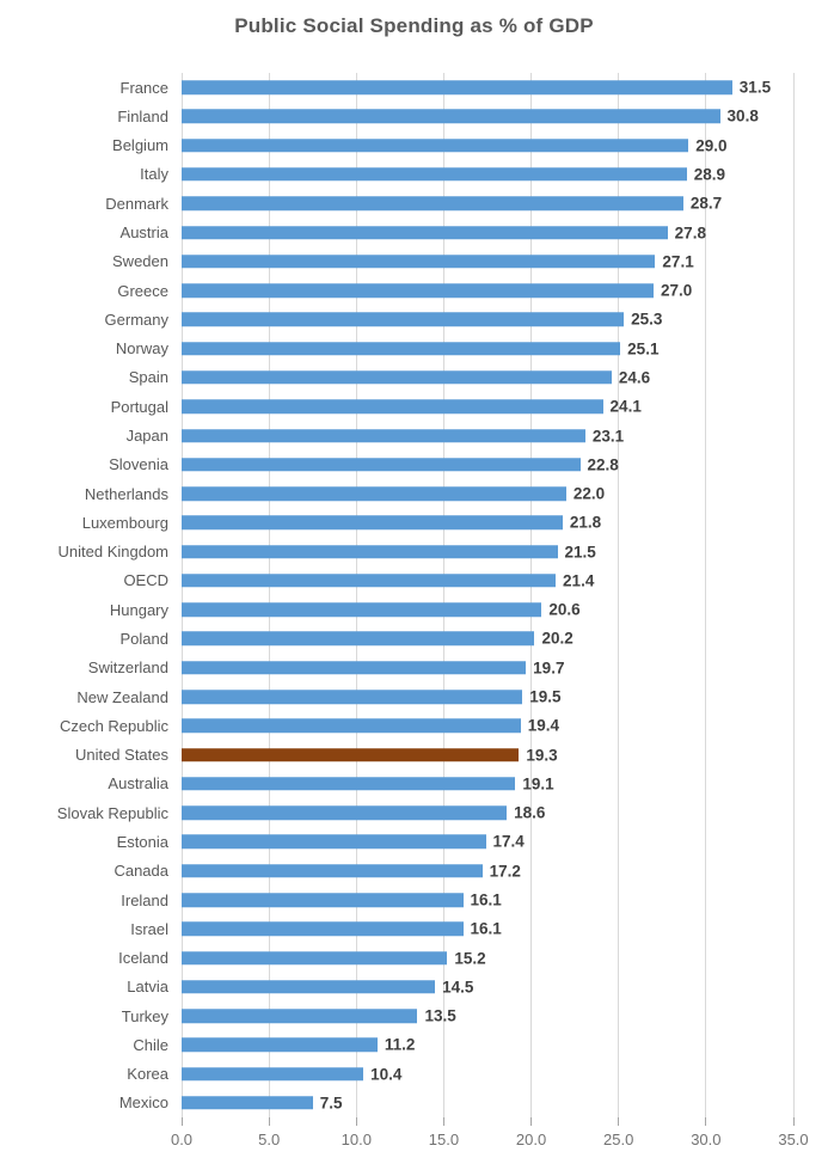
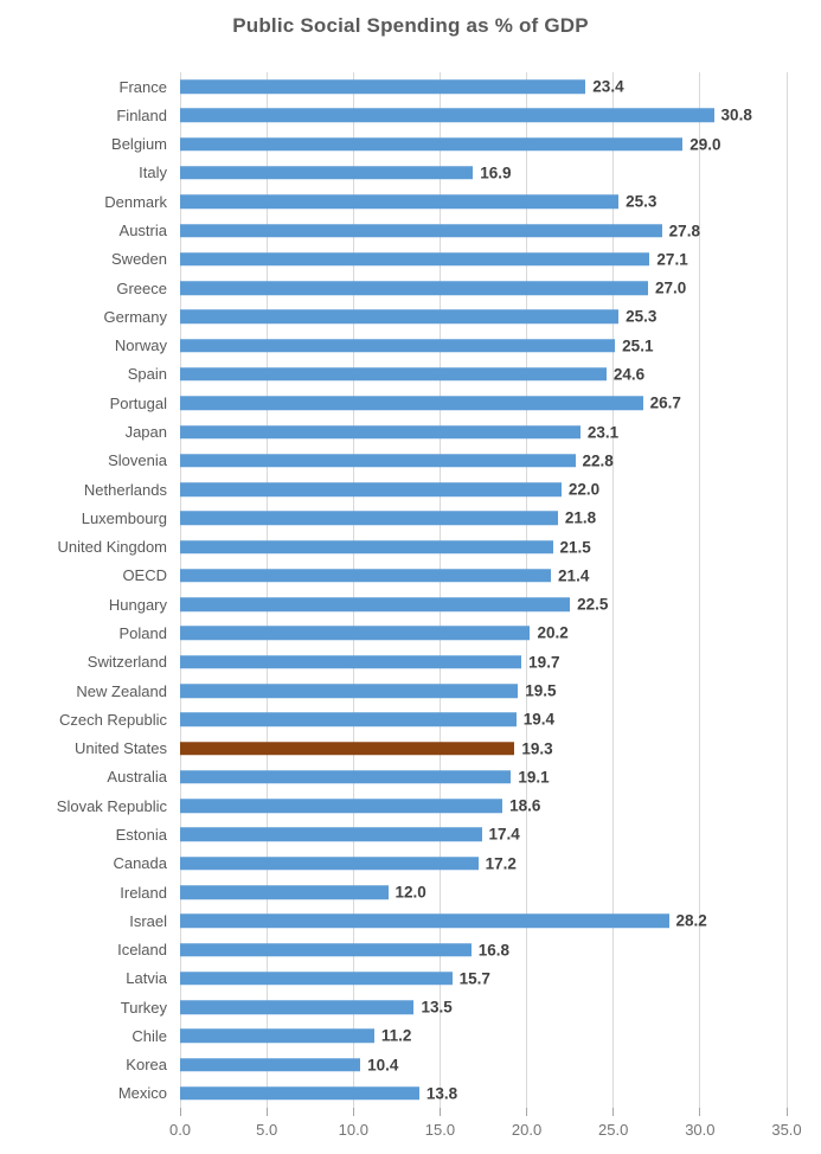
France: 31.5 -> 23.4
Italy: 28.9 -> 16.9
Denmark: 28.7 -> 25.3
Portugal: 24.1 -> 26.7
Hungary: 20.6 -> 22.5
Ireland: 16.1 -> 12.0
Israel: 16.1 -> 28.2
Iceland: 15.2 -> 16.8
Latvia: 14.5 -> 15.7
Mexico: 7.5 -> 13.8
